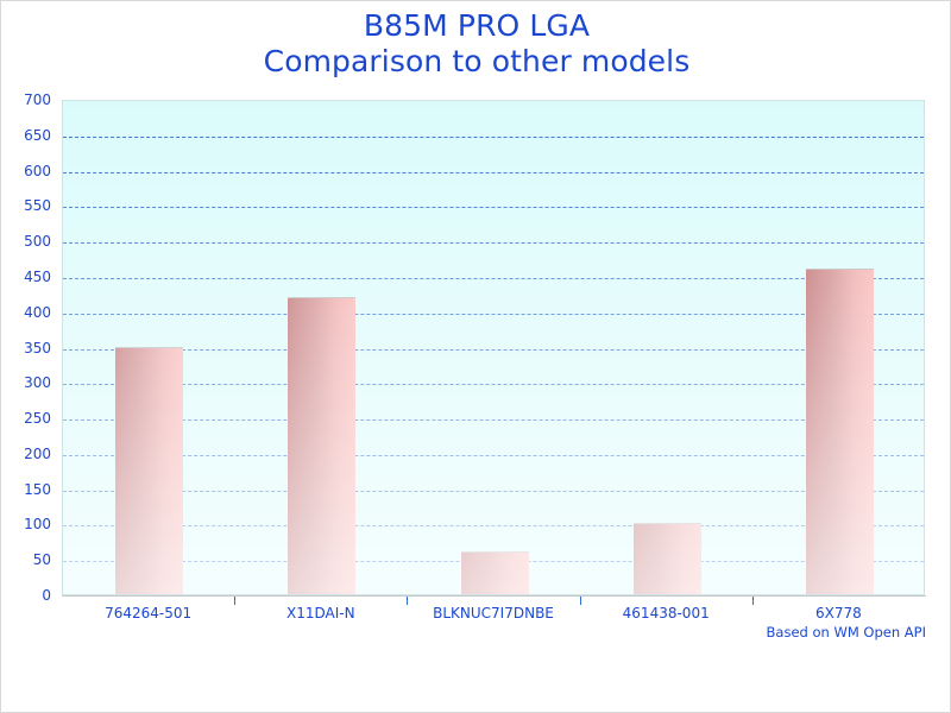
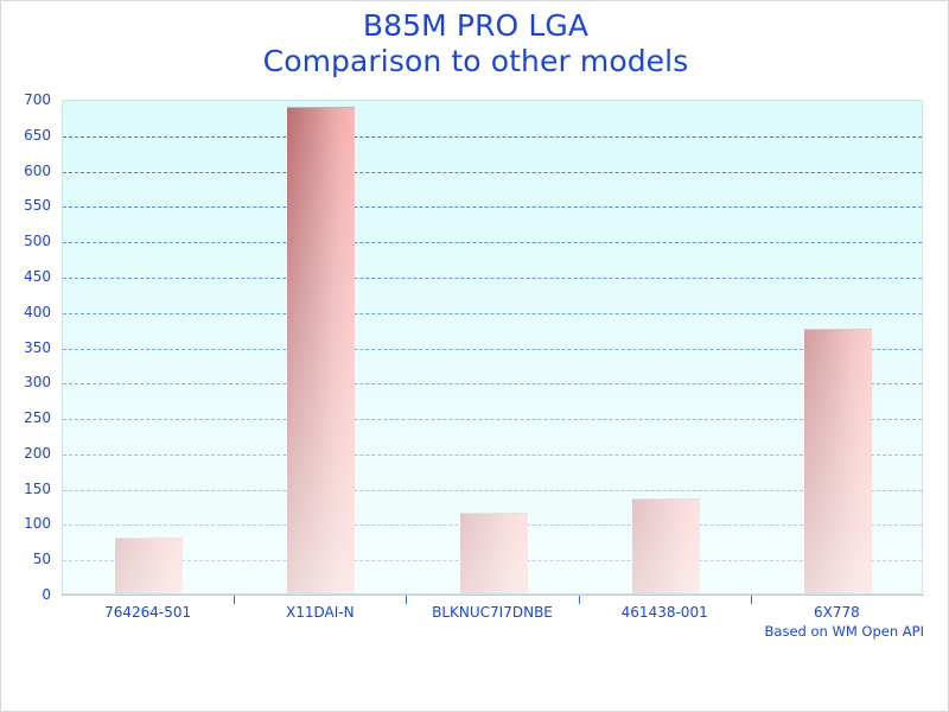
764264-501: 350 -> 80
X11DAI-N: 420 -> 690
BLKNUC7I7DNBE: 60 -> 120
461438-001: 100 -> 130
6X778: 460 -> 370
